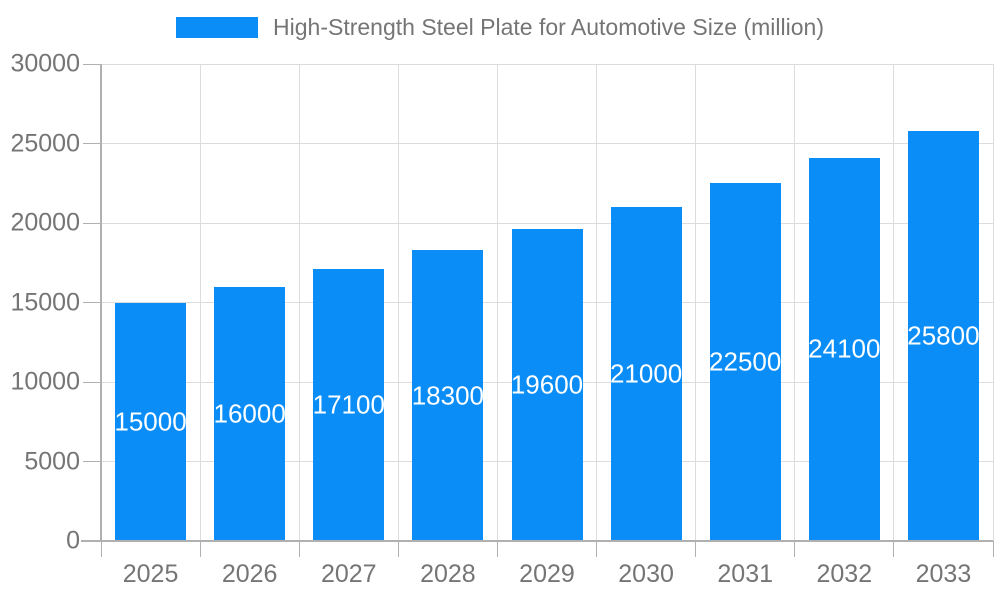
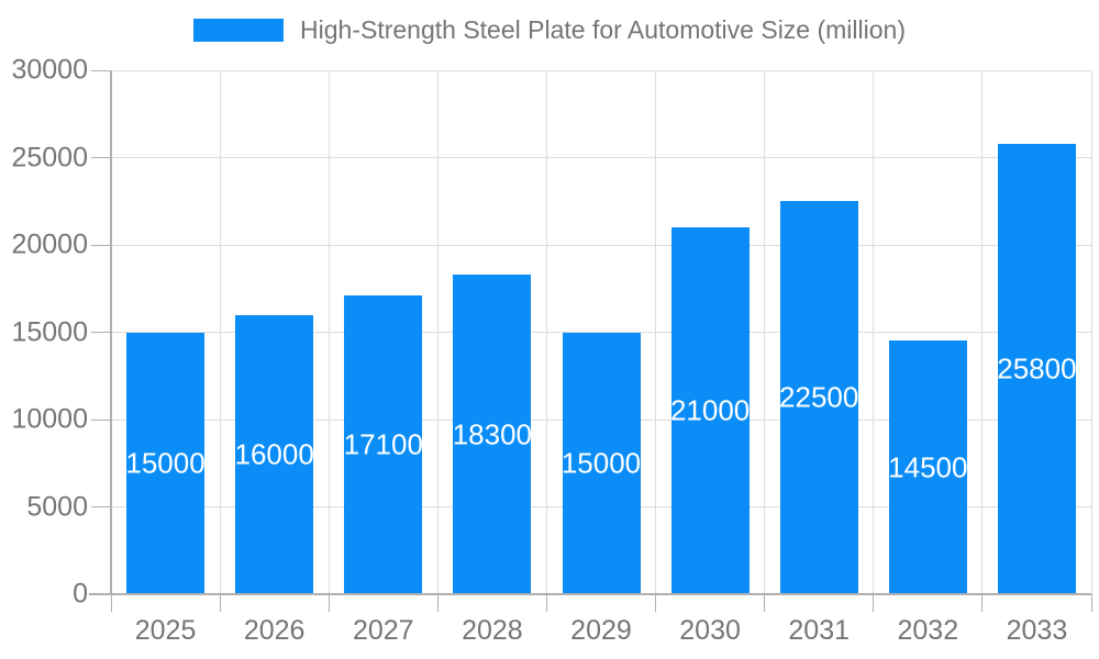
2029: 19600 -> 15000
2032: 24100 -> 14500
